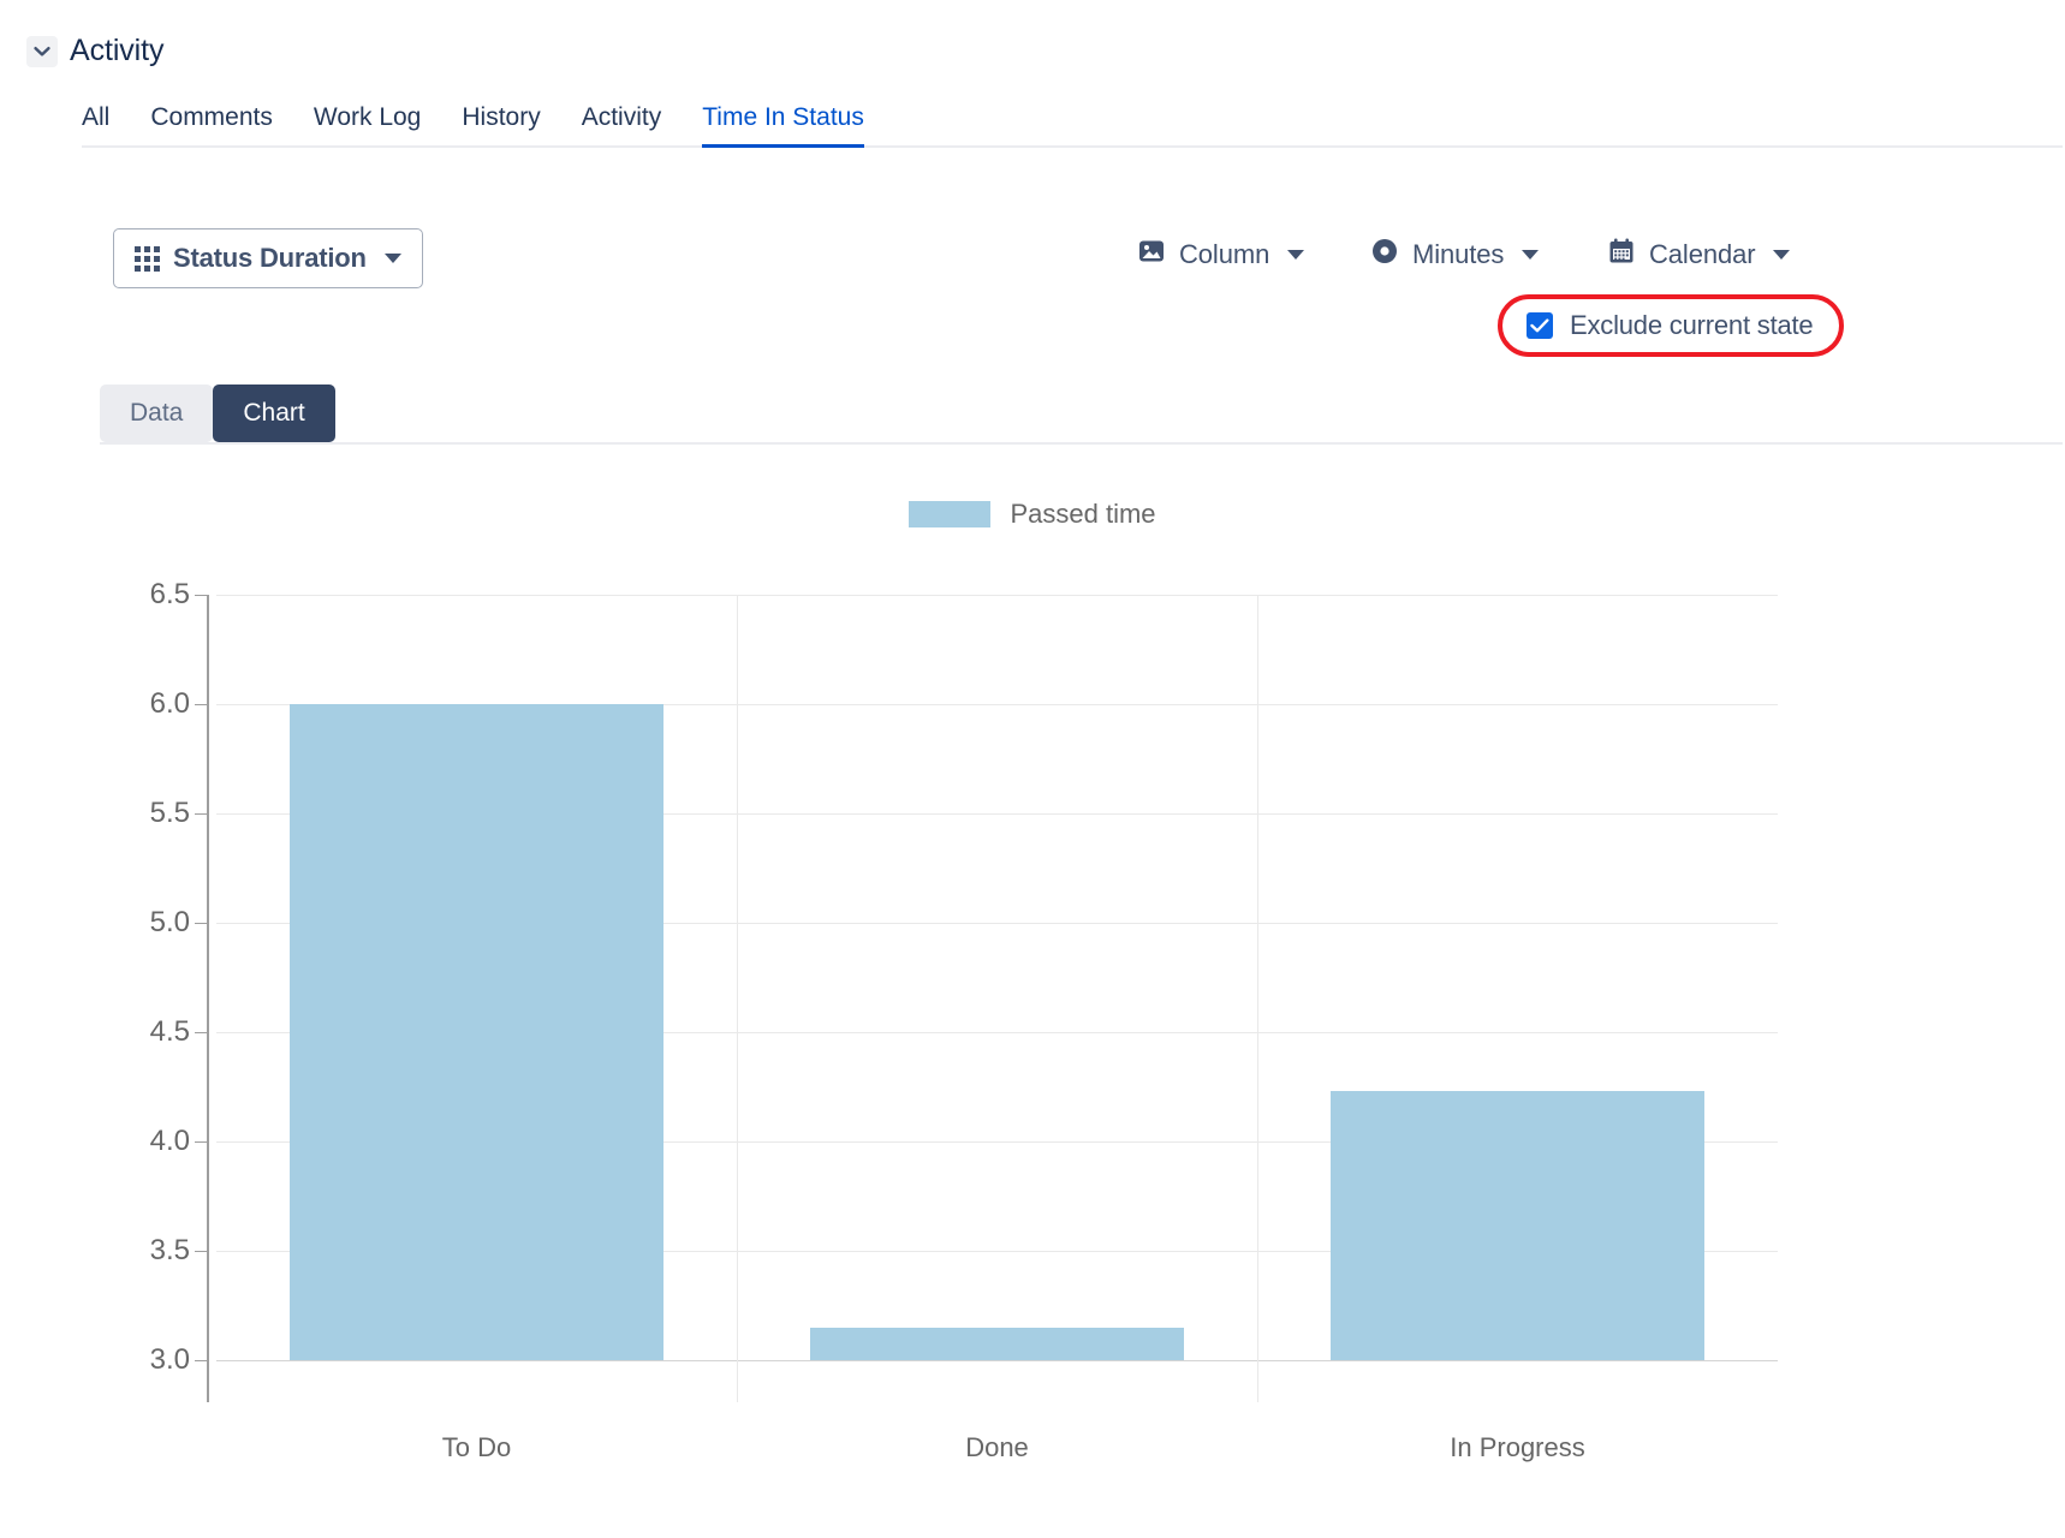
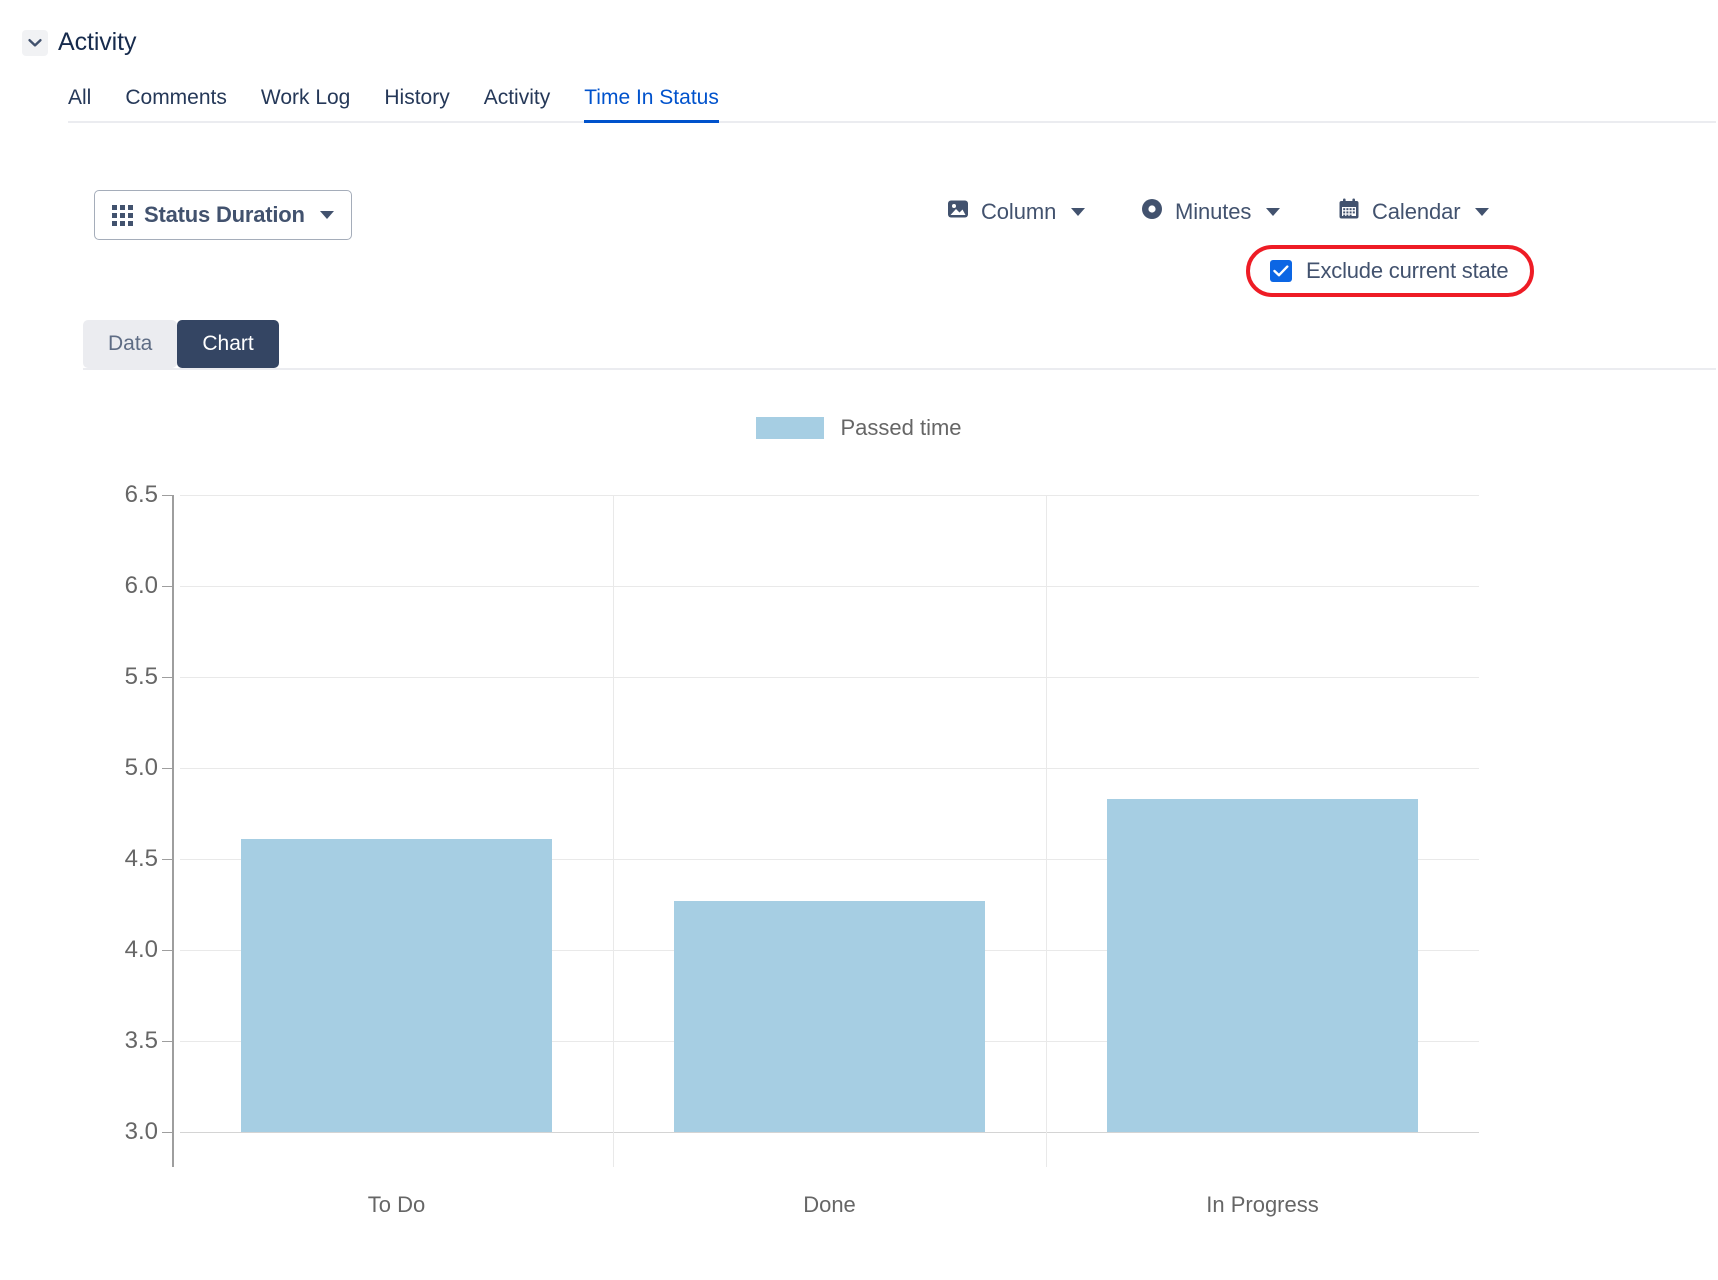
To Do: 6.00 -> 4.61
Done: 3.15 -> 4.27
In Progress: 4.23 -> 4.83
